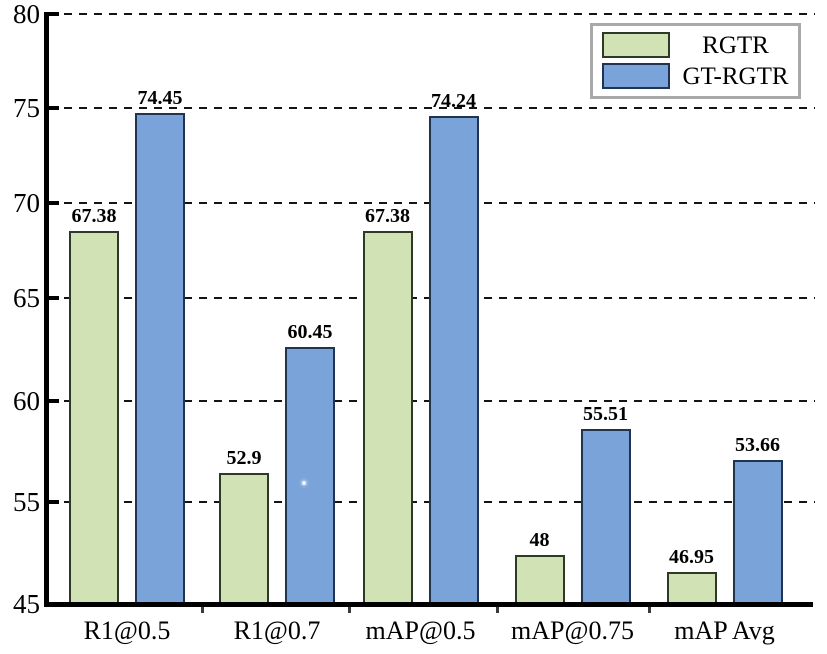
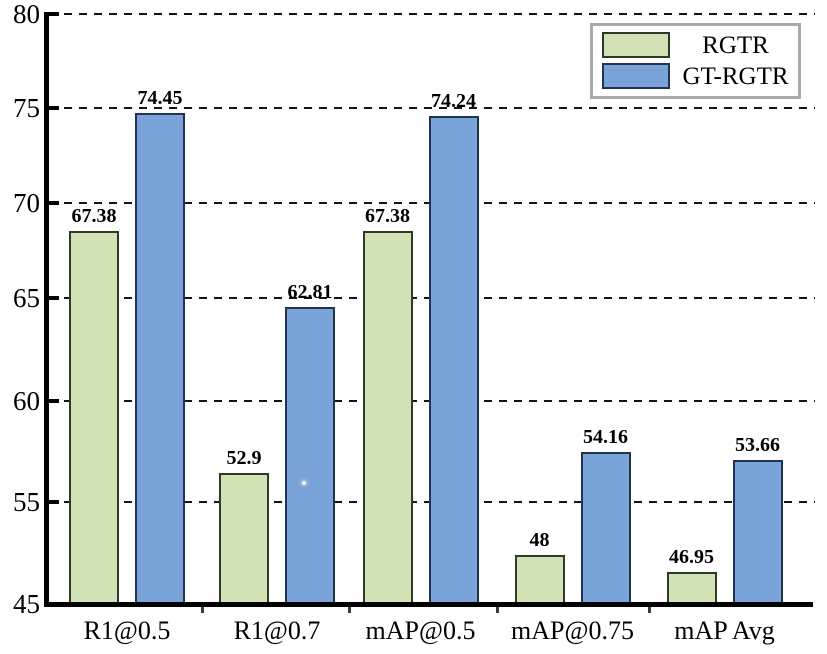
GT-RGTR/R1@0.7: 60.45 -> 62.81
GT-RGTR/mAP@0.75: 55.51 -> 54.16
